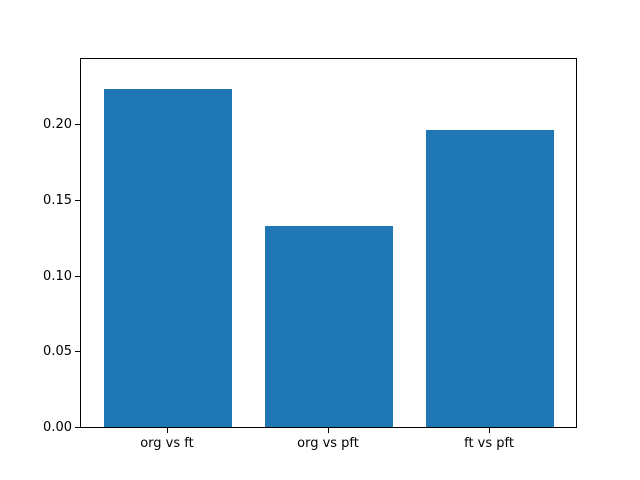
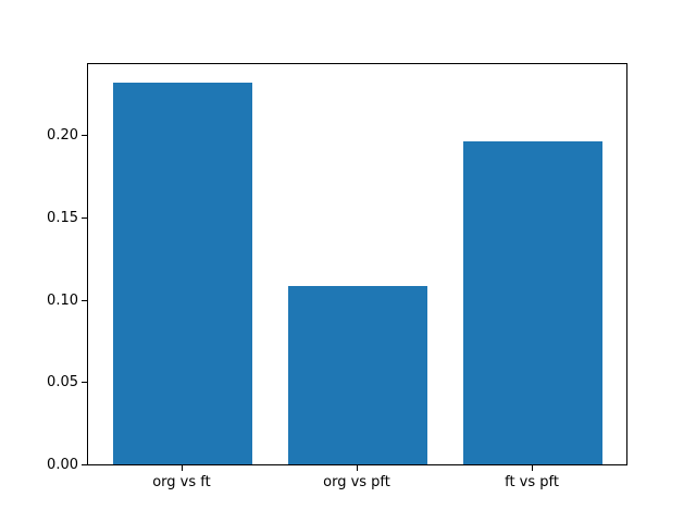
org vs ft: 0.223 -> 0.232
org vs pft: 0.133 -> 0.108
